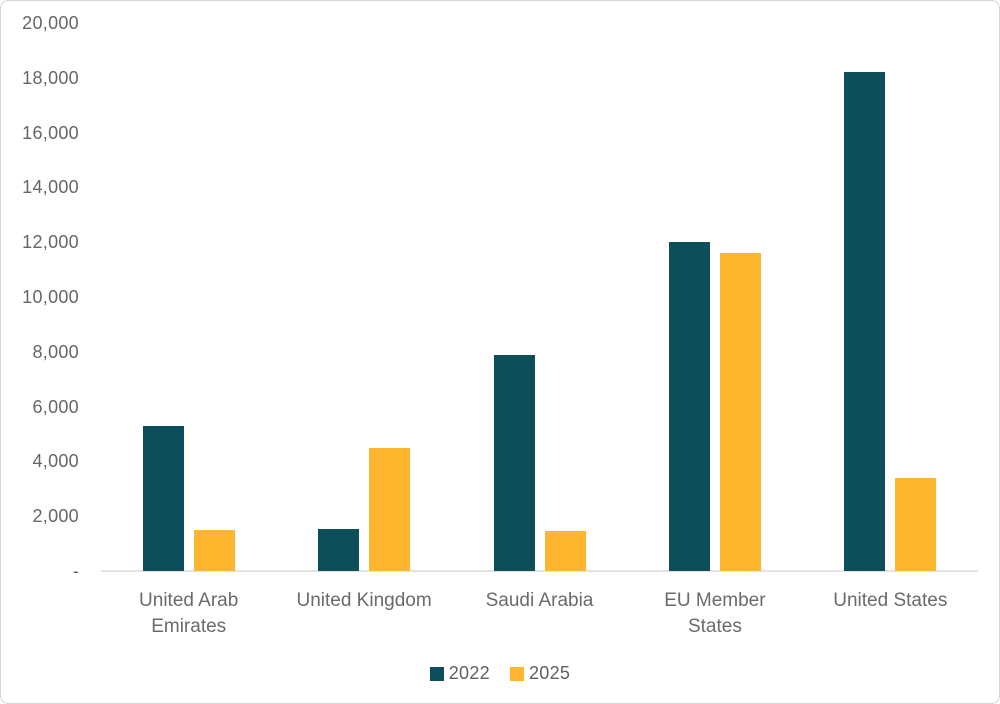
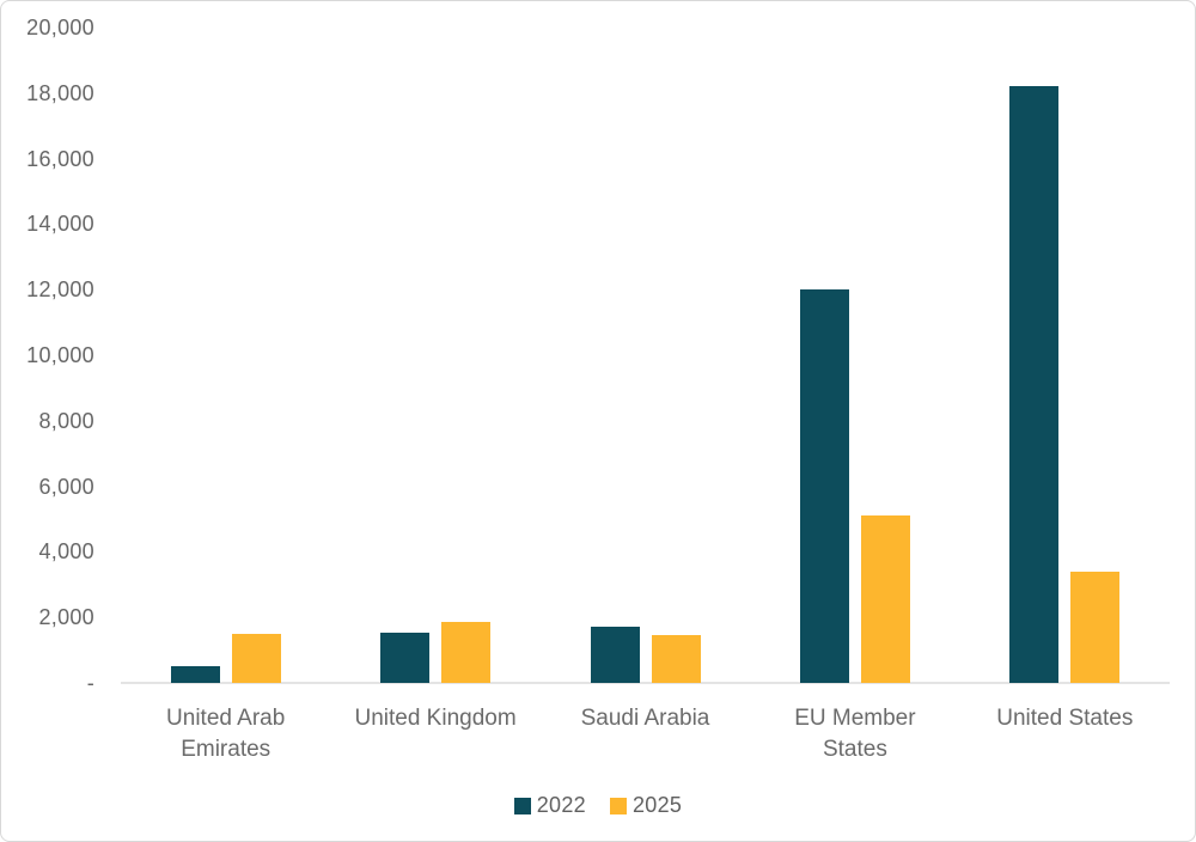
2022/United Arab Emirates: 5300 -> 500
2025/United Kingdom: 4500 -> 1800
2022/Saudi Arabia: 7900 -> 1700
2025/EU Member States: 11600 -> 5100
